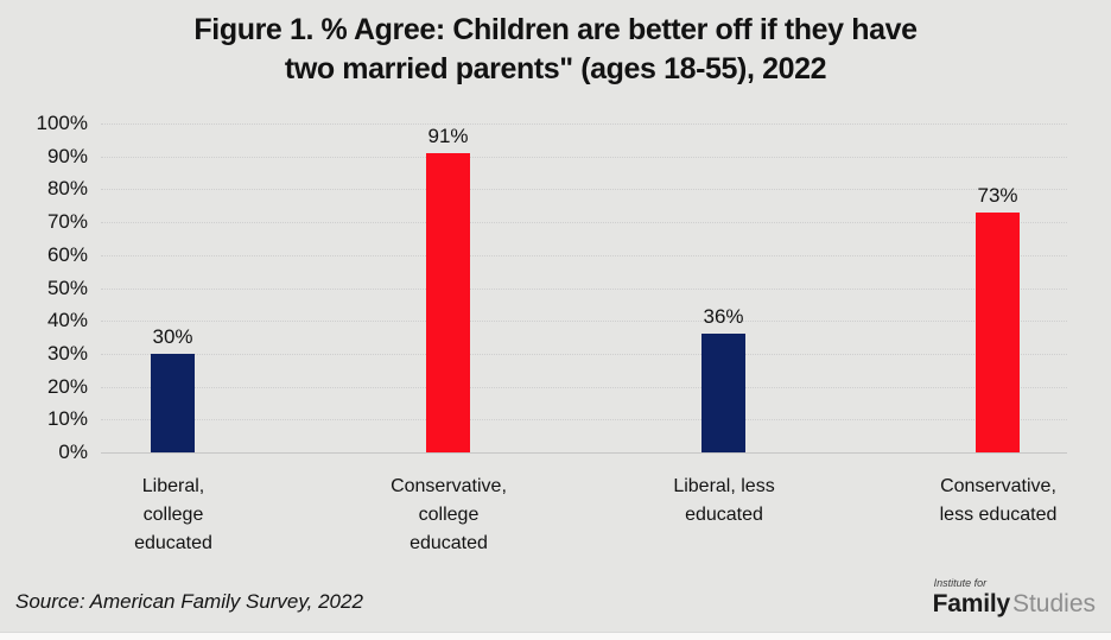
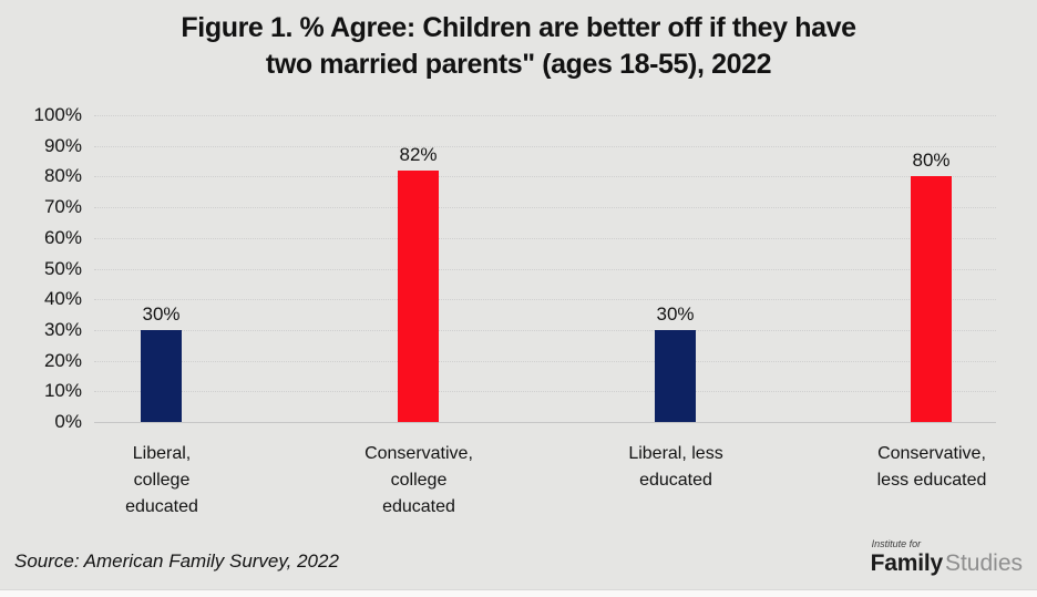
Conservative, college educated: 91% -> 82%
Liberal, less educated: 36% -> 30%
Conservative, less educated: 73% -> 80%
